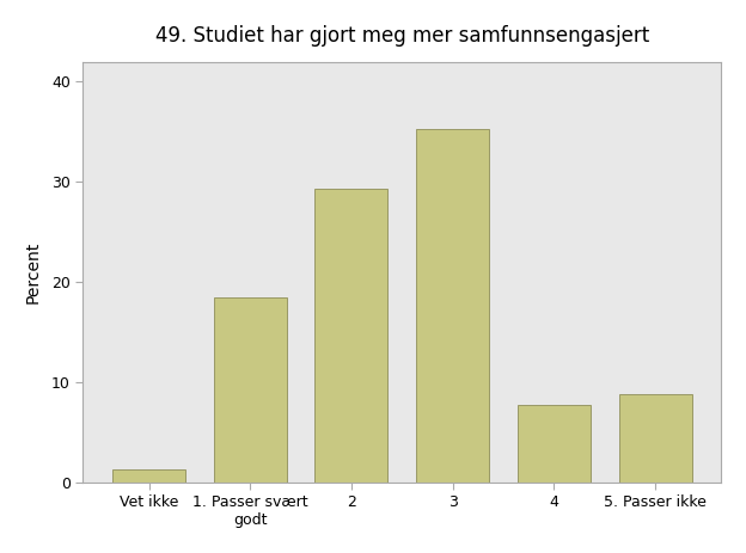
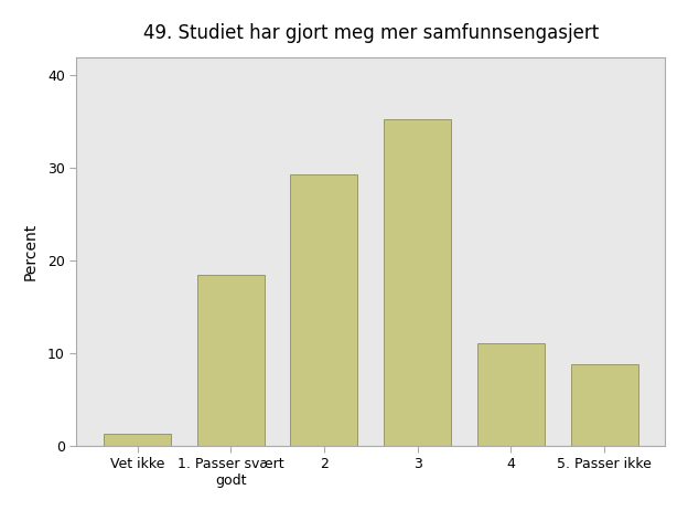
4: 7.7 -> 11.0
